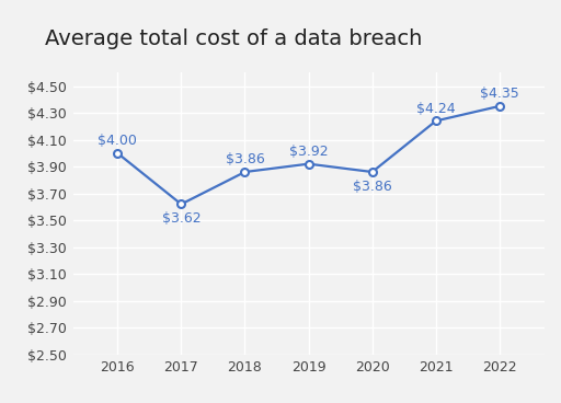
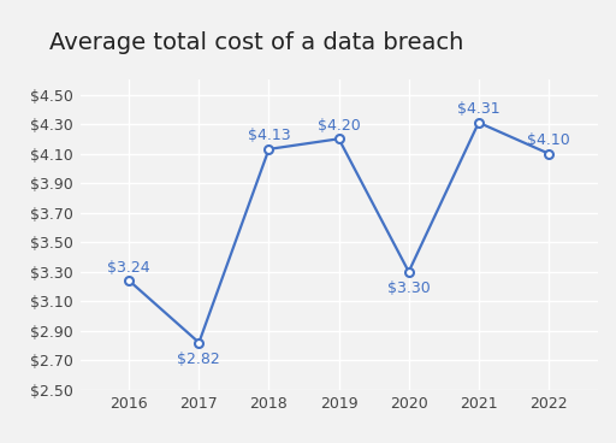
2016: $4.00 -> $3.24
2017: $3.62 -> $2.82
2018: $3.86 -> $4.13
2019: $3.92 -> $4.20
2020: $3.86 -> $3.30
2021: $4.24 -> $4.31
2022: $4.35 -> $4.10
